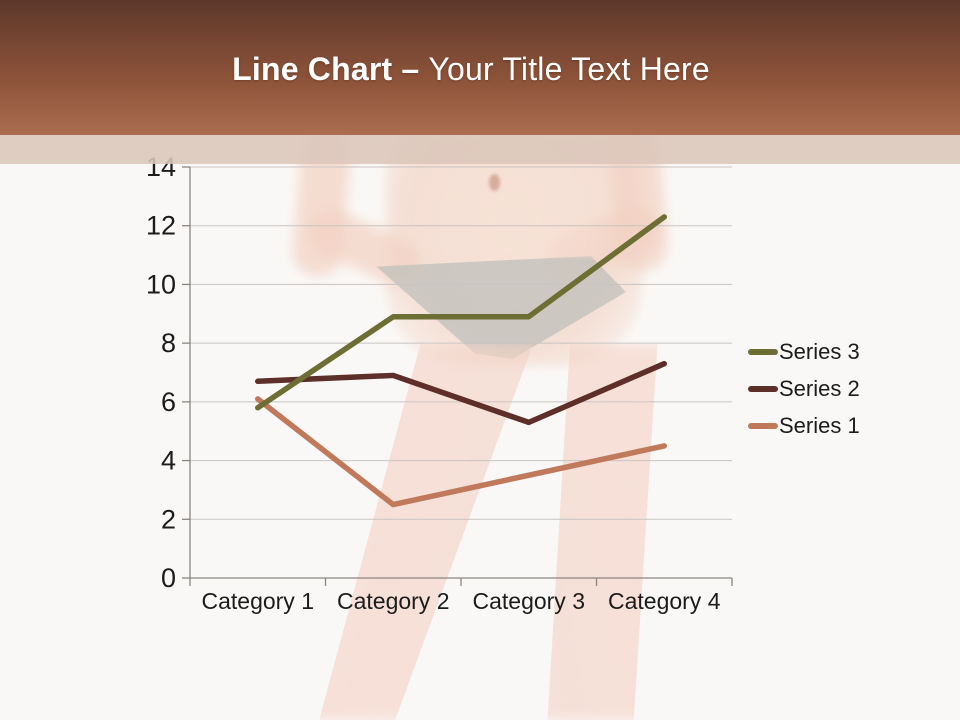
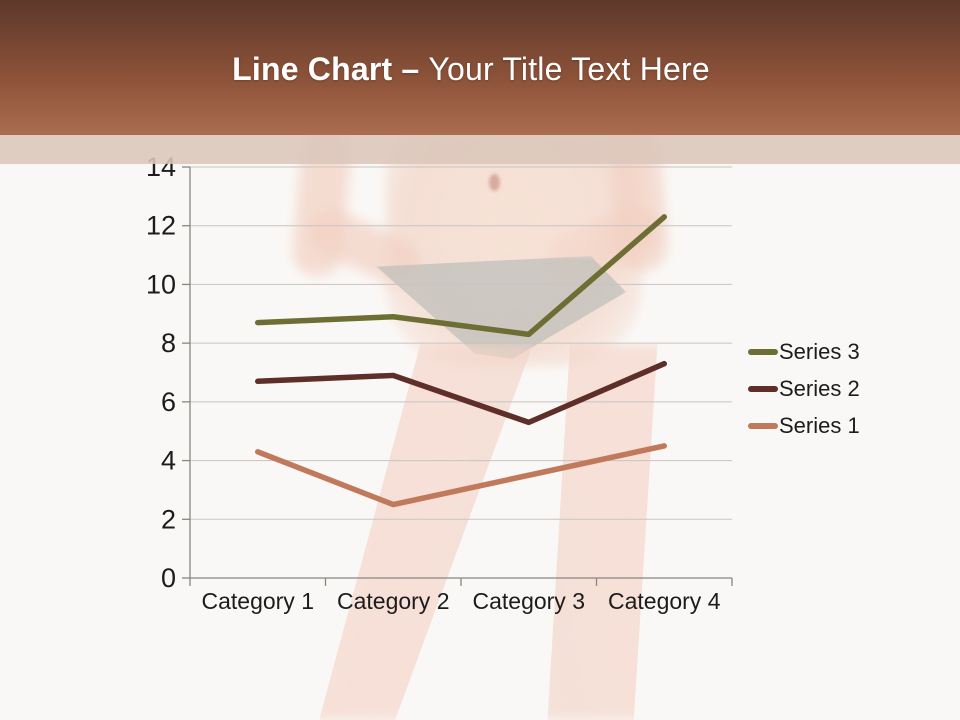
Series 1/Category 1: 6.1 -> 4.3
Series 3/Category 1: 5.8 -> 8.7
Series 3/Category 3: 8.9 -> 8.3
